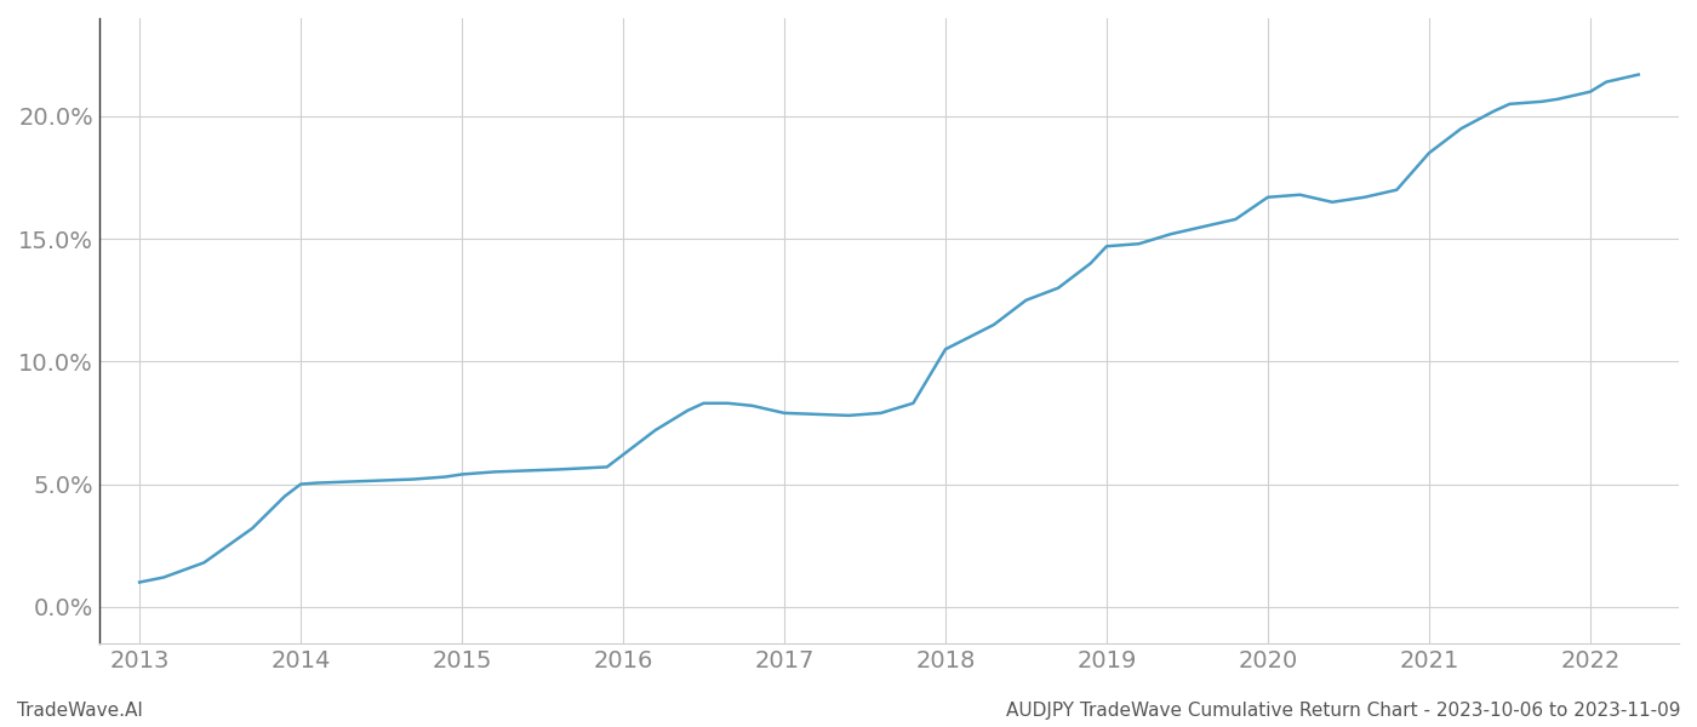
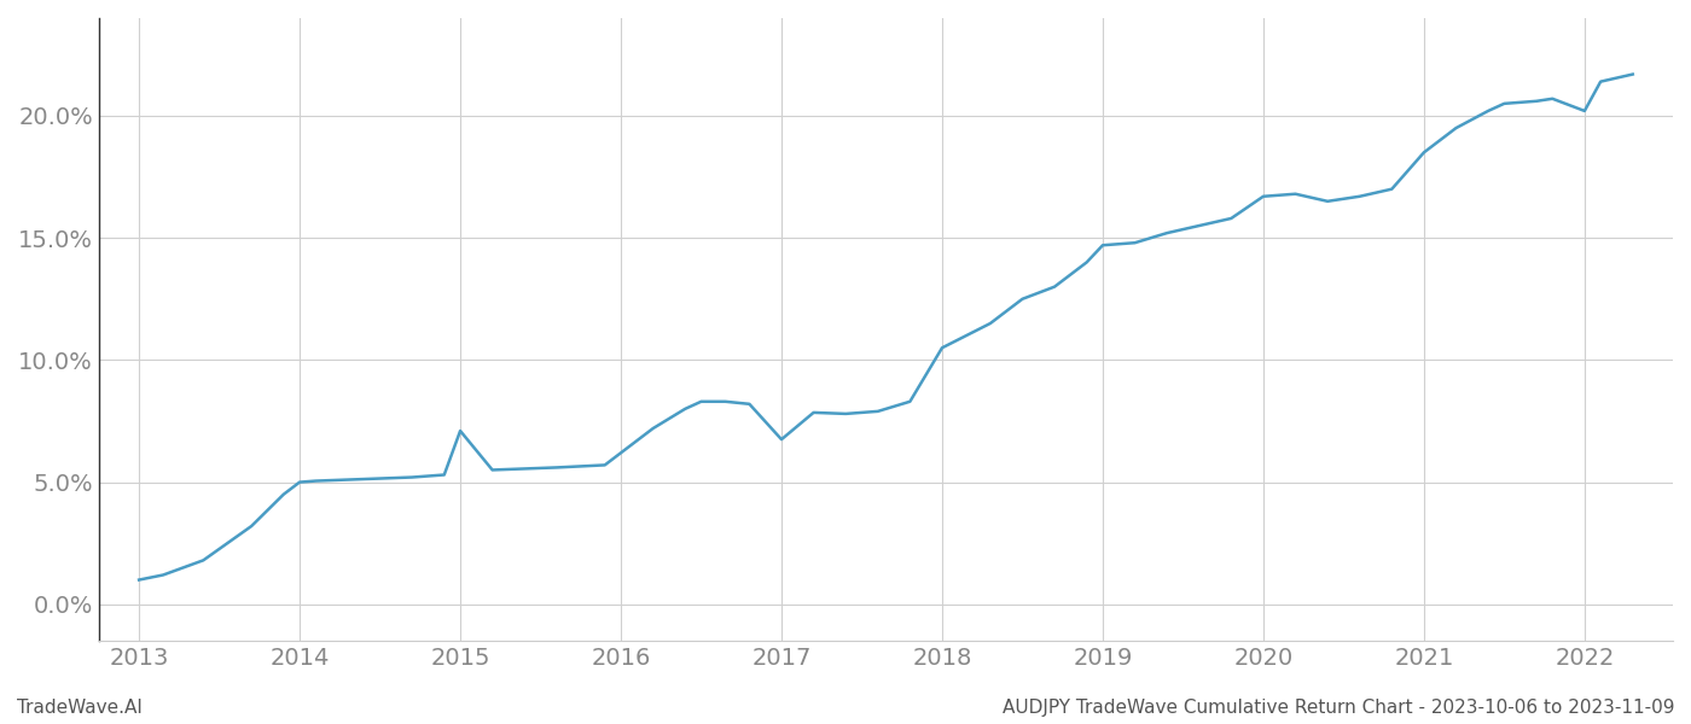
2015: 5.40% -> 7.10%
2017: 7.90% -> 6.75%
2022: 21.00% -> 20.20%
